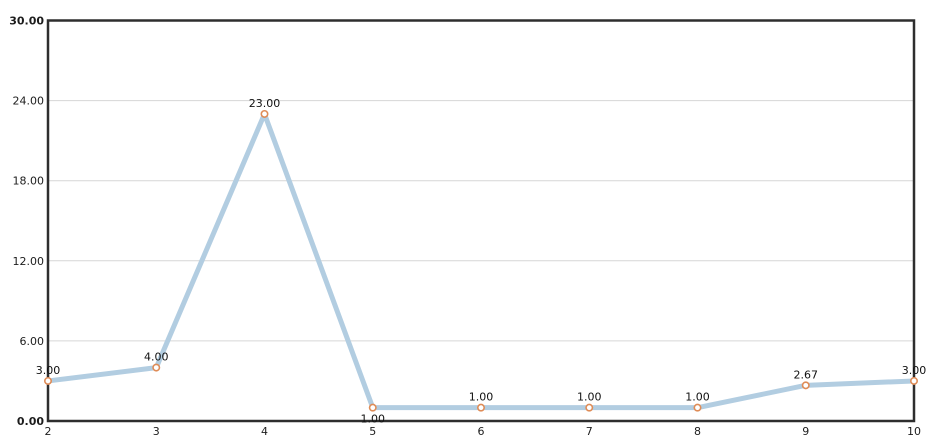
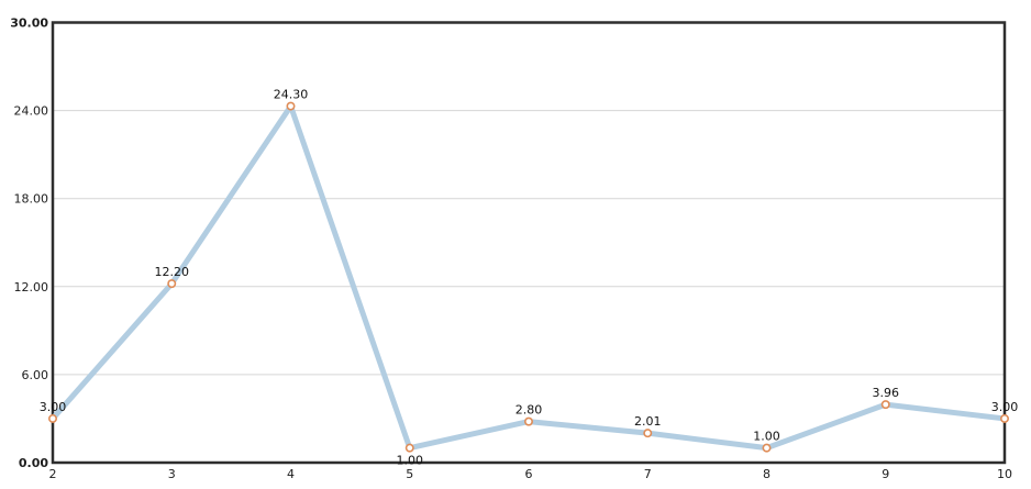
3: 4.00 -> 12.20
4: 23.00 -> 24.30
6: 1.00 -> 2.80
7: 1.00 -> 2.01
9: 2.67 -> 3.96
